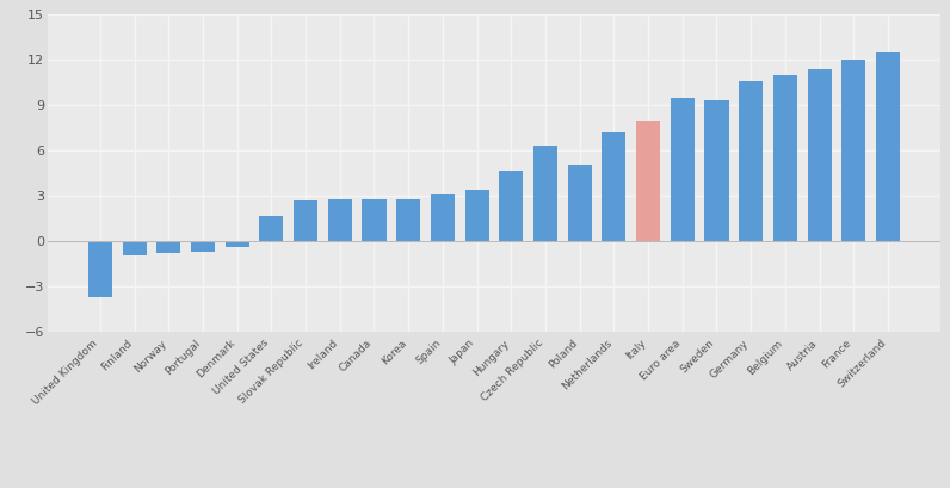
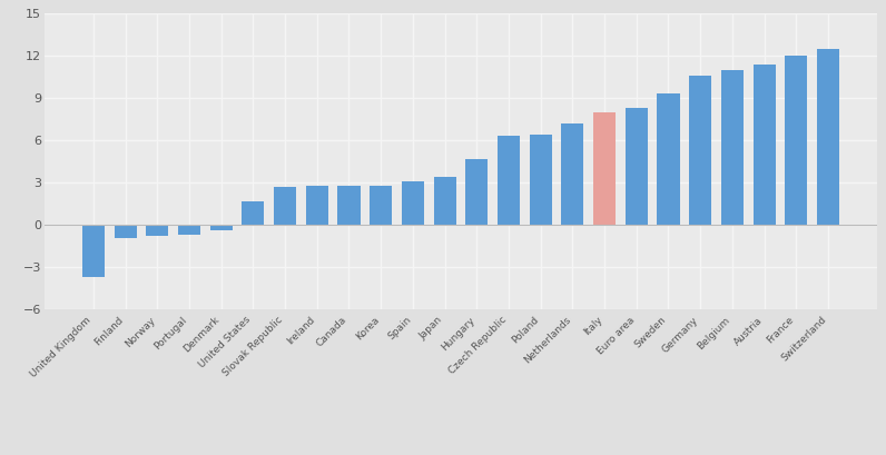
Poland: 5.1 -> 6.4
Euro area: 9.5 -> 8.3
